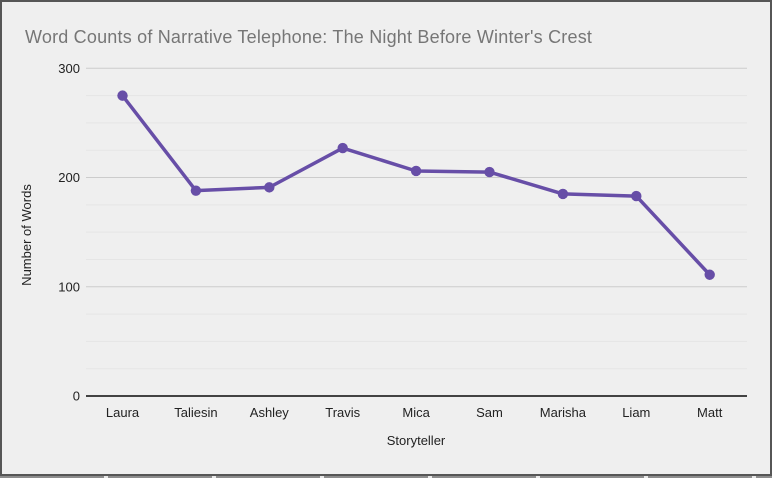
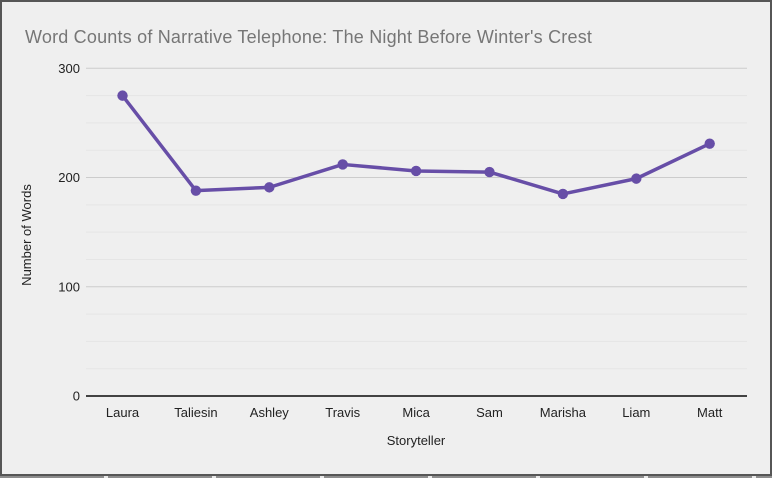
Travis: 227 -> 212
Liam: 183 -> 199
Matt: 111 -> 231
